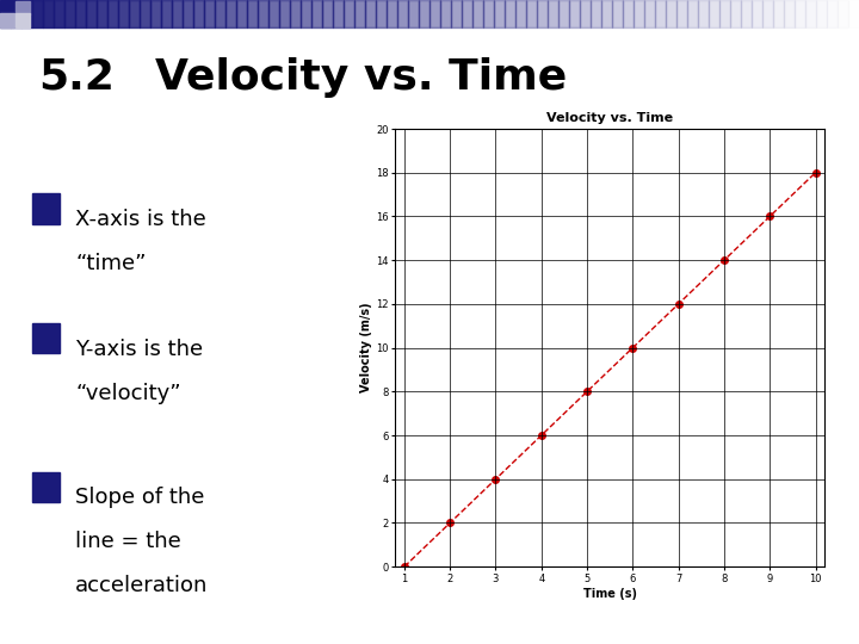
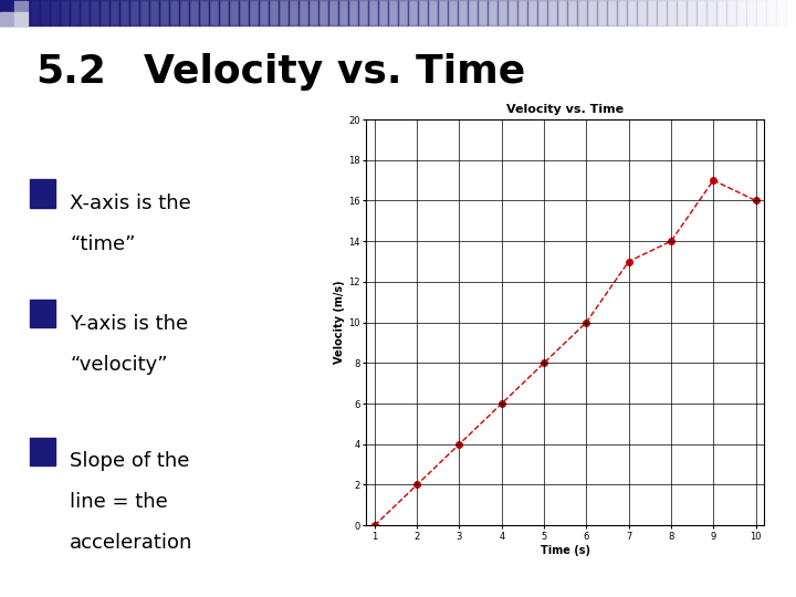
7: 12 -> 13
9: 16 -> 17
10: 18 -> 16
